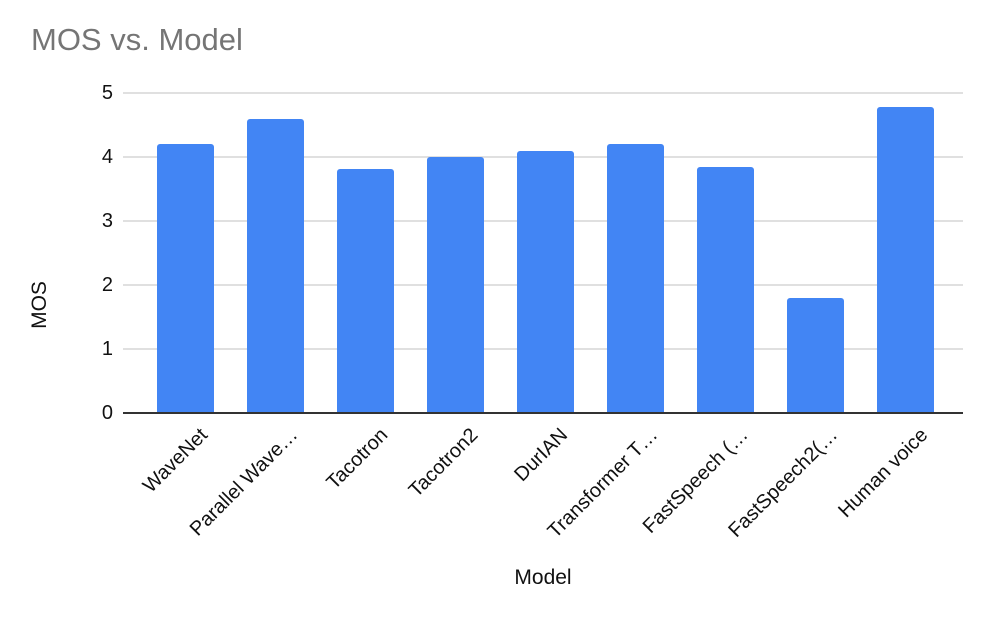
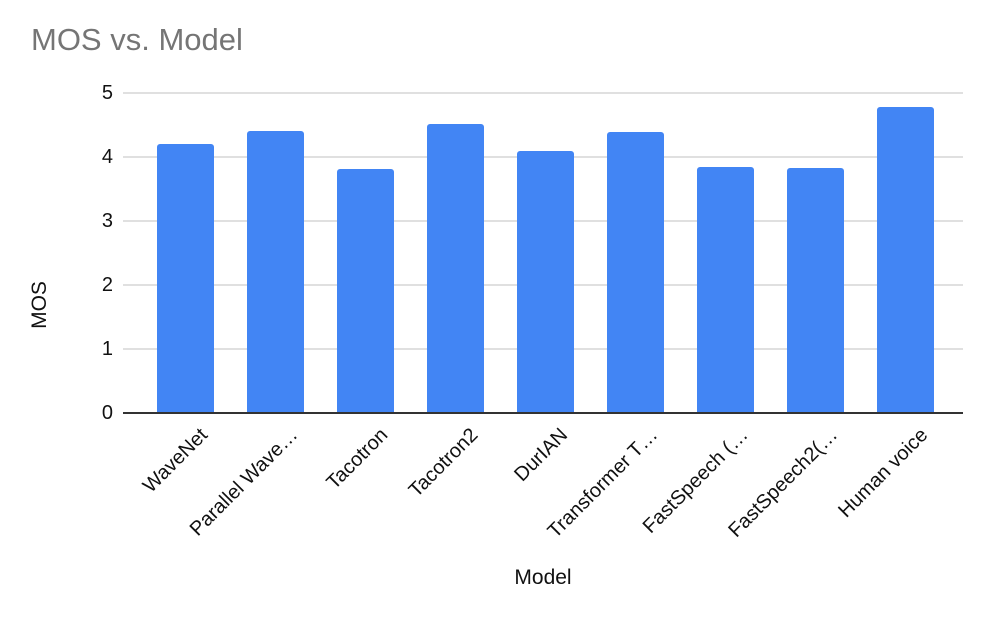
Parallel Wave…: 4.6 -> 4.4
Tacotron2: 4.0 -> 4.5
Transformer T…: 4.2 -> 4.4
FastSpeech2(…: 1.8 -> 3.8
